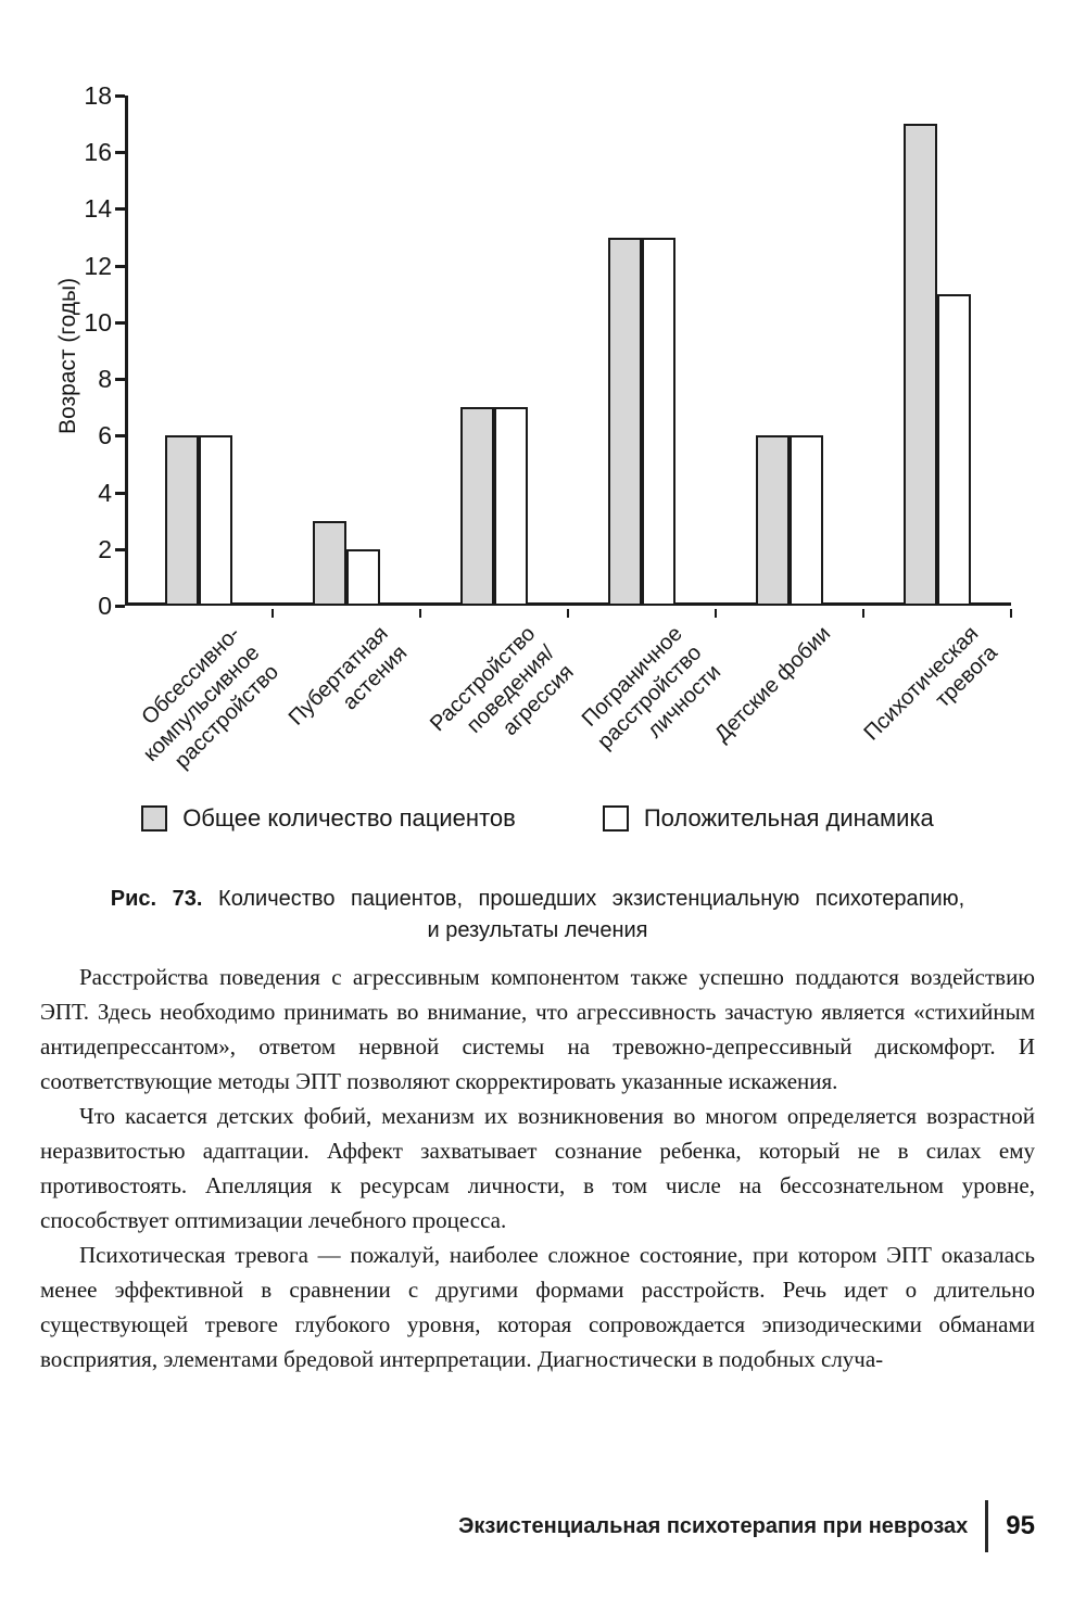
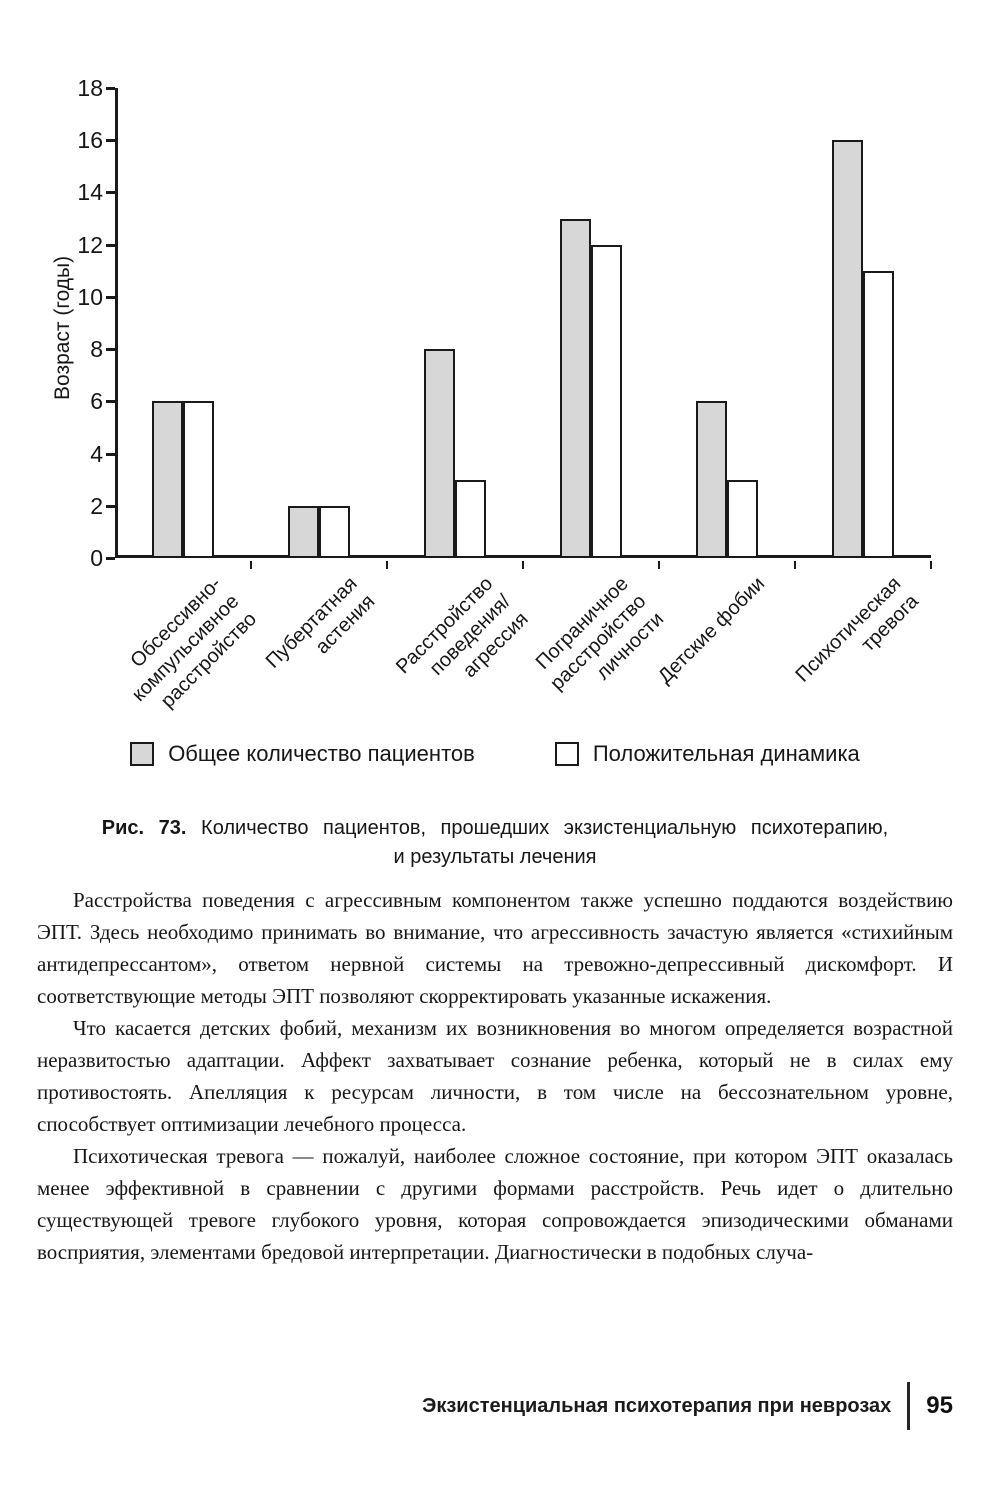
Общее количество пациентов/Пубертатная астения: 3 -> 2
Общее количество пациентов/Расстройство поведения/агрессия: 7 -> 8
Положительная динамика/Расстройство поведения/агрессия: 7 -> 3
Положительная динамика/Пограничное расстройство личности: 13 -> 12
Положительная динамика/Детские фобии: 6 -> 3
Общее количество пациентов/Психотическая тревога: 17 -> 16
